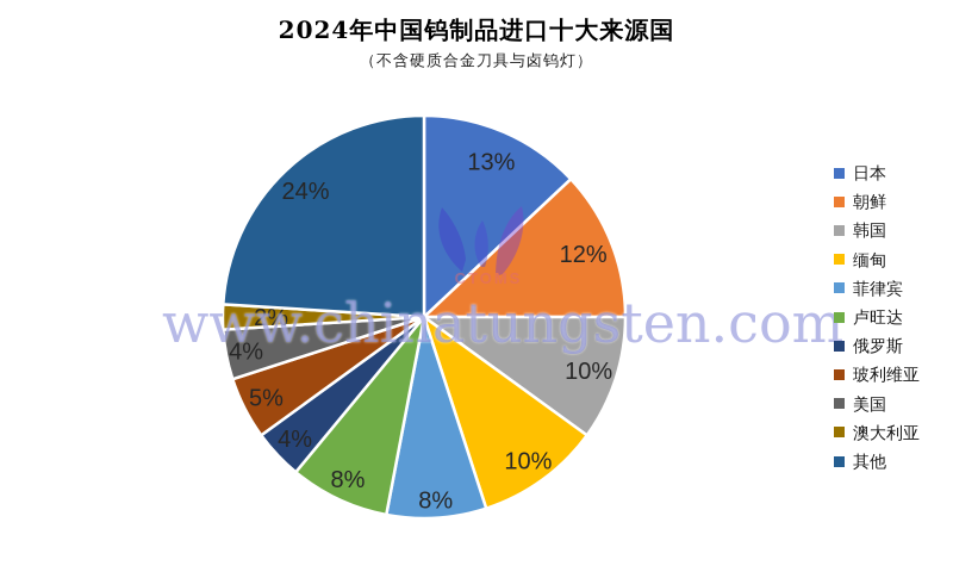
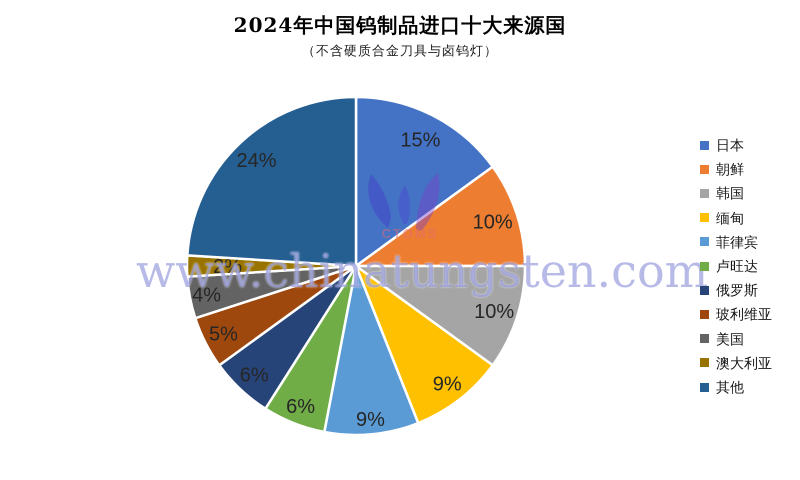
日本: 13% -> 15%
朝鲜: 12% -> 10%
缅甸: 10% -> 9%
菲律宾: 8% -> 9%
卢旺达: 8% -> 6%
俄罗斯: 4% -> 6%
